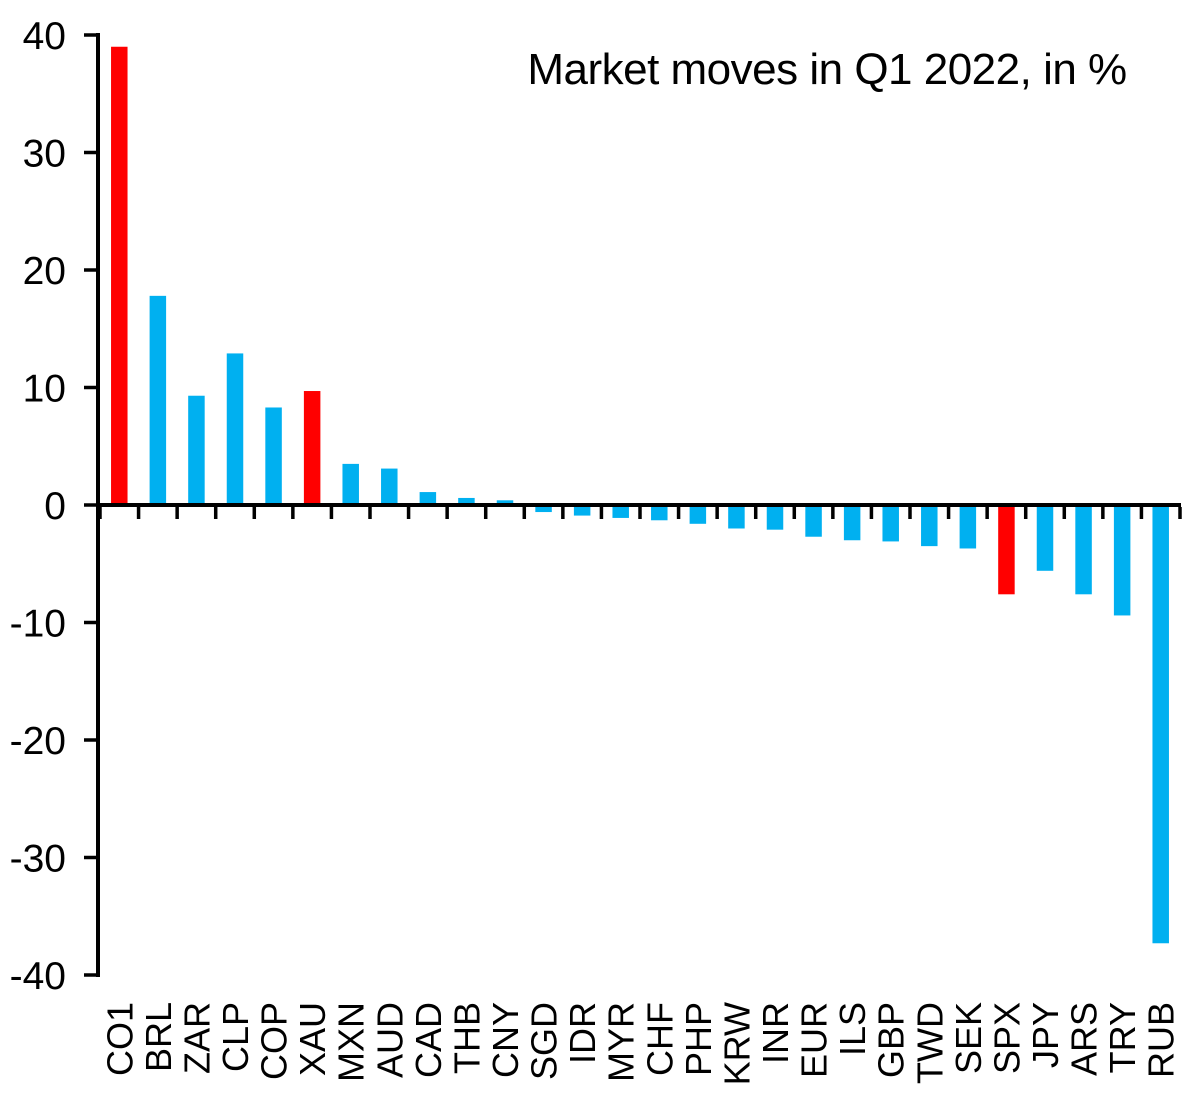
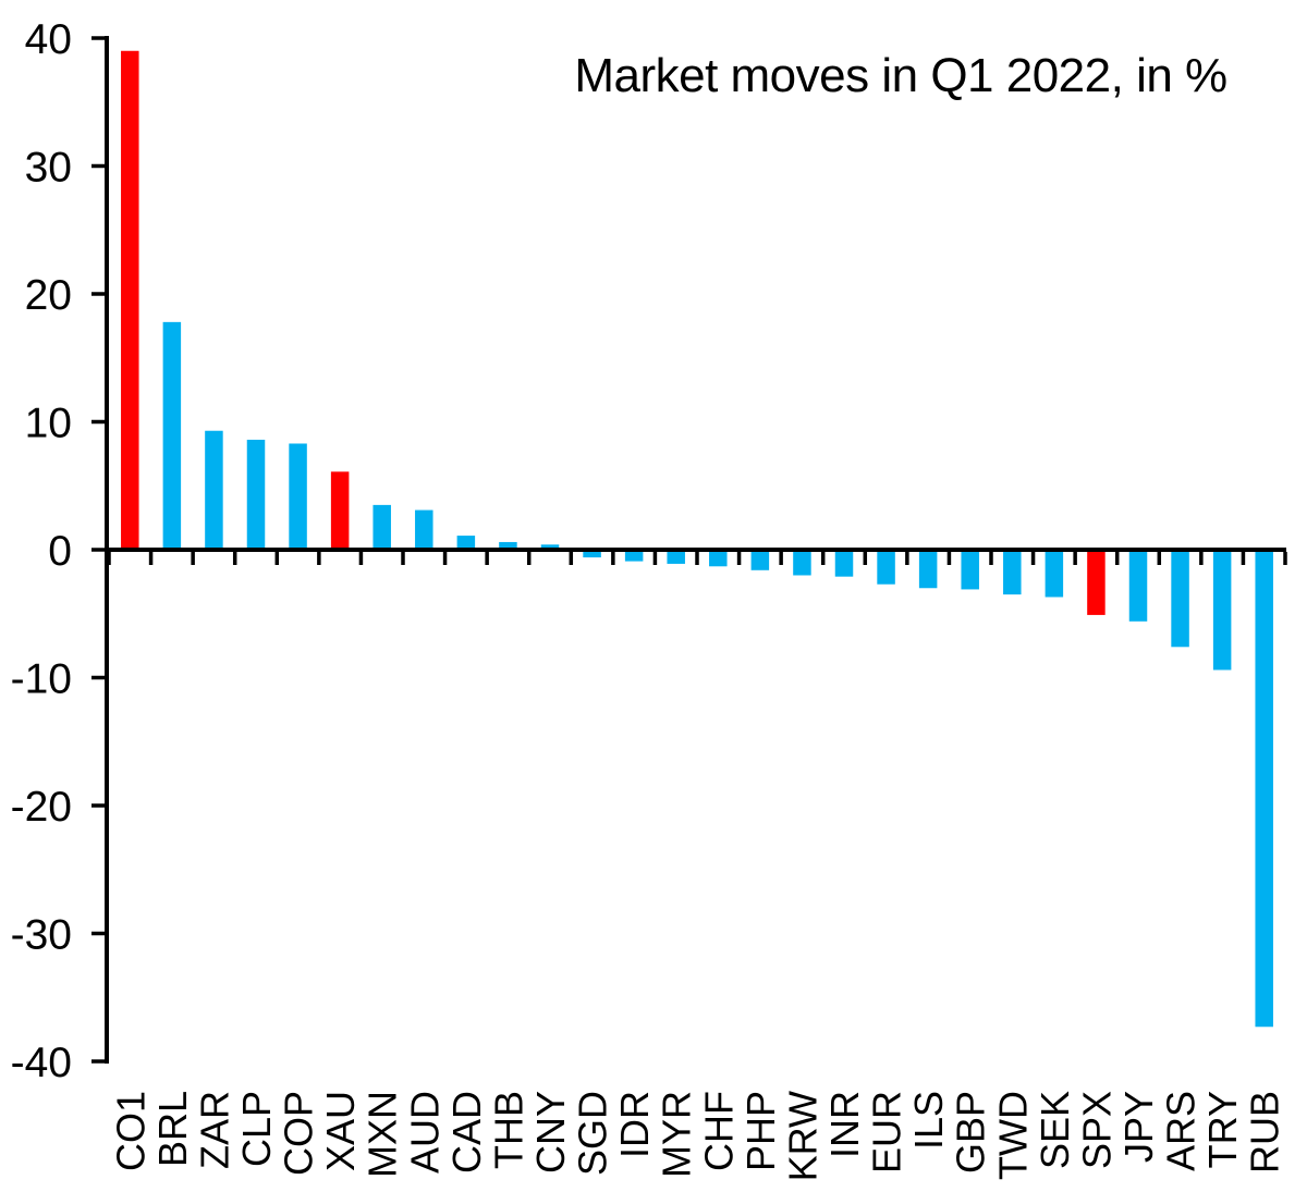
CLP: 12.9 -> 8.6
XAU: 9.7 -> 6.1
SPX: -7.6 -> -5.1
